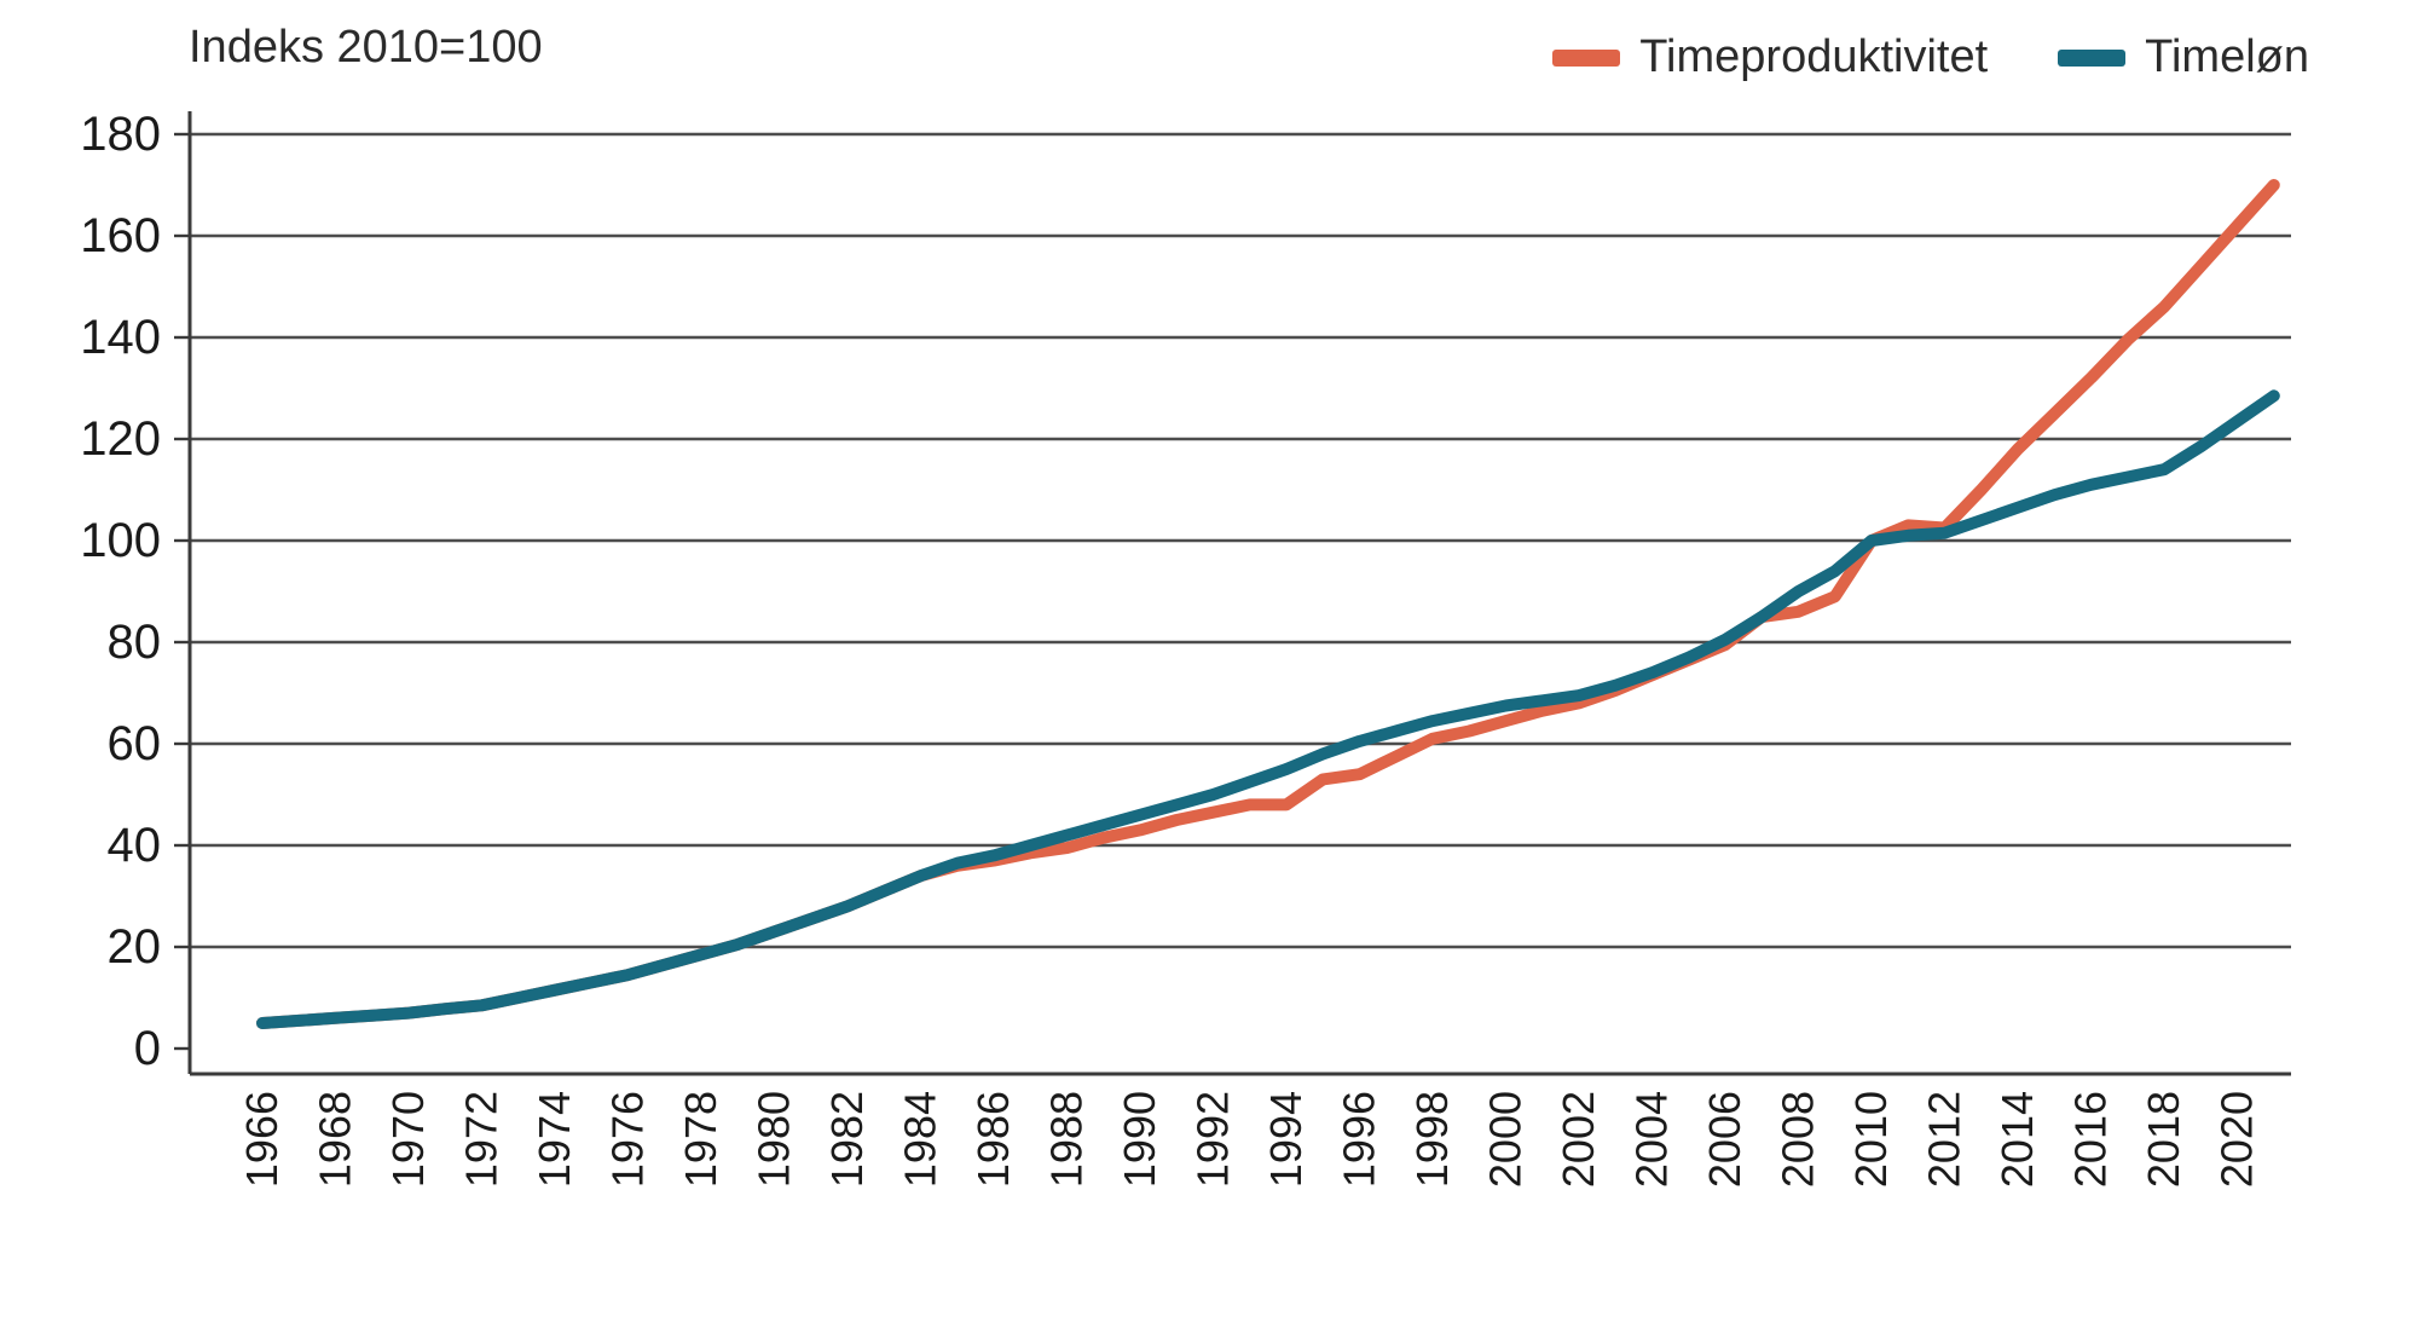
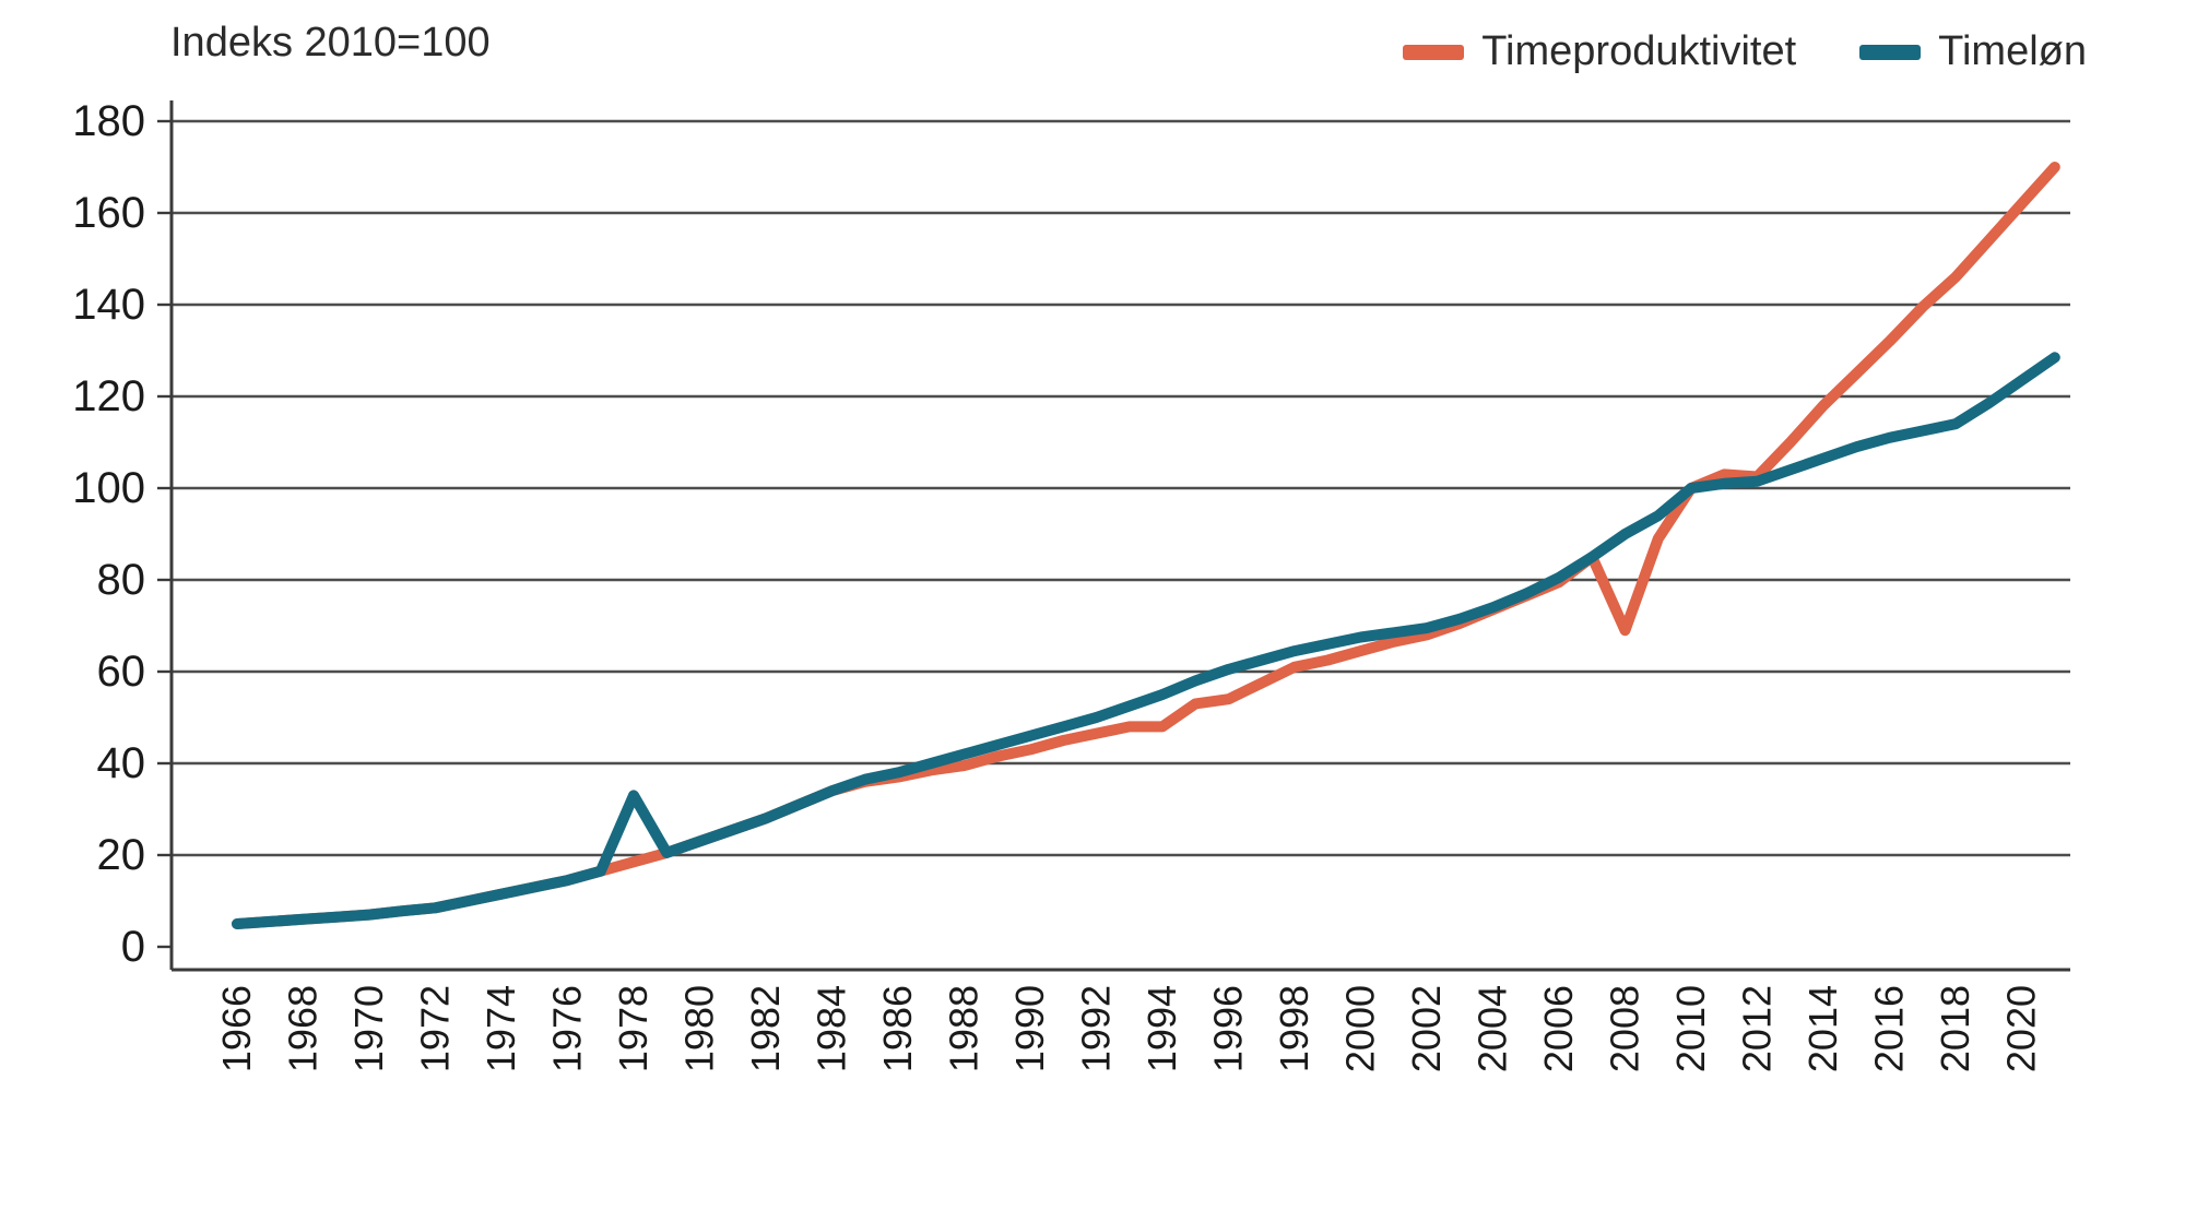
Timeløn/1978: 18 -> 33
Timeproduktivitet/2008: 86 -> 69
